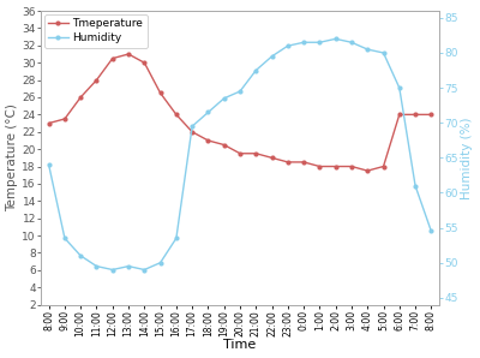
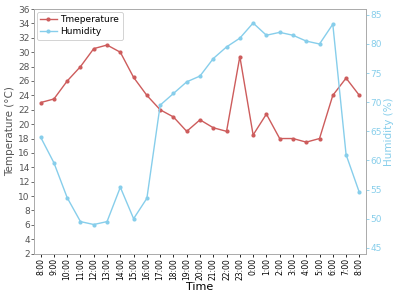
Humidity/9:00: 53.5 -> 59.6
Humidity/10:00: 51.0 -> 53.6
Humidity/14:00: 49.0 -> 55.4
Tmeperature/19:00: 20.5 -> 19.0
Tmeperature/20:00: 19.5 -> 20.6
Tmeperature/23:00: 18.5 -> 29.4
Humidity/0:00: 81.5 -> 83.6
Tmeperature/1:00: 18.0 -> 21.4
Humidity/6:00: 75.0 -> 83.4
Tmeperature/7:00: 24.0 -> 26.4
